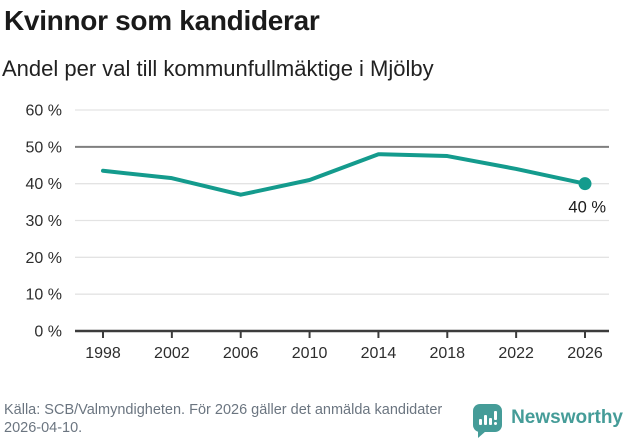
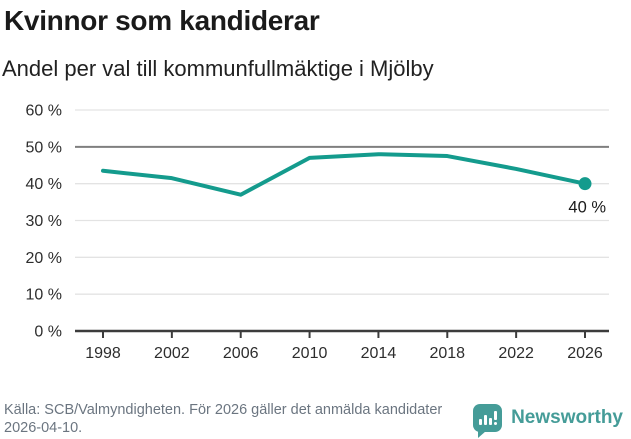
2010: 41% -> 47%
